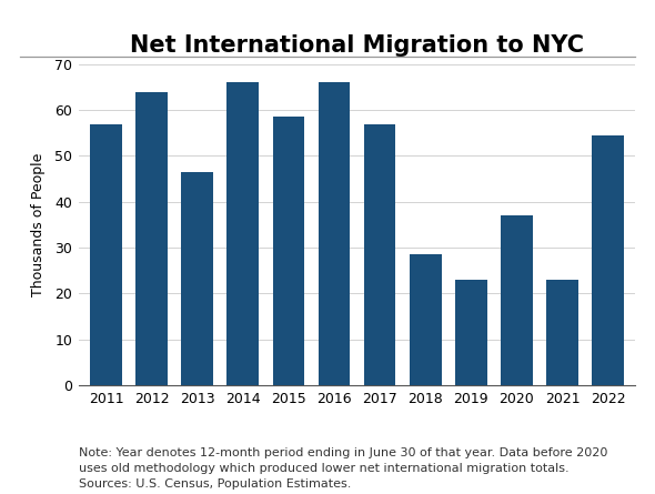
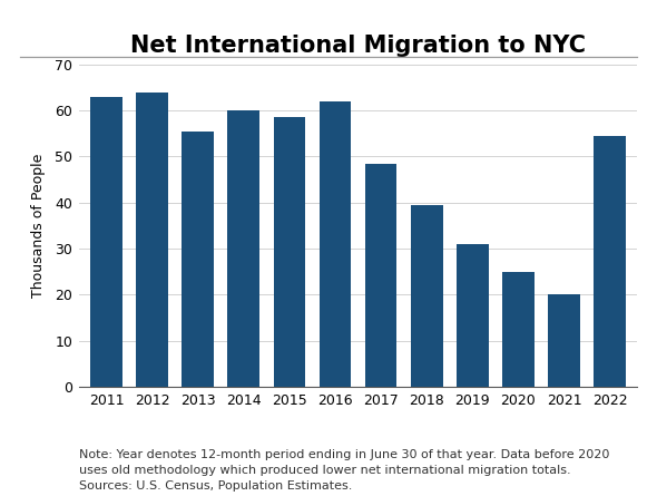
2011: 57.0 -> 63.0
2013: 46.5 -> 55.5
2014: 66.0 -> 60.0
2016: 66.0 -> 62.0
2017: 57.0 -> 48.5
2018: 28.5 -> 39.5
2019: 23.0 -> 31.0
2020: 37.0 -> 25.0
2021: 23.0 -> 20.0
